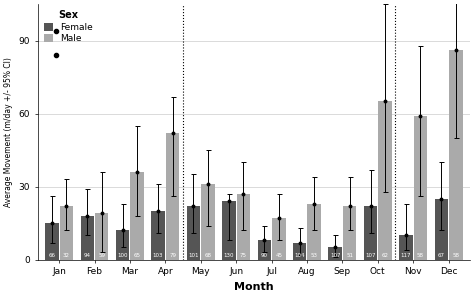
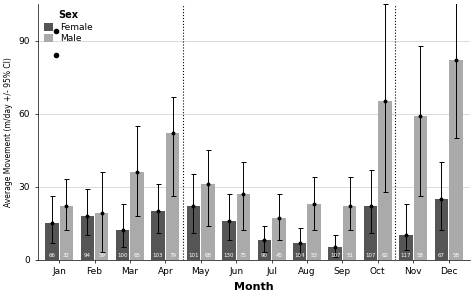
Female/Jun: 24 -> 16
Male/Dec: 86 -> 82
